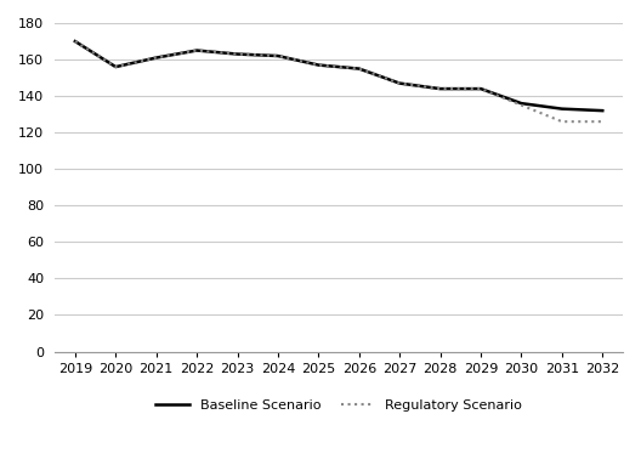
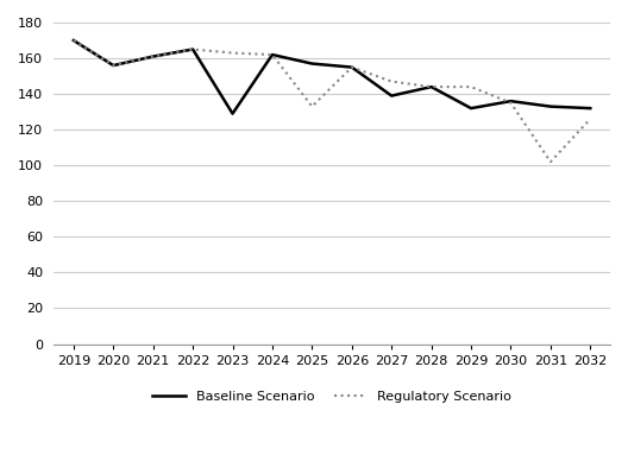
Baseline Scenario/2023: 163 -> 129
Regulatory Scenario/2025: 157 -> 133
Baseline Scenario/2027: 147 -> 139
Baseline Scenario/2029: 144 -> 132
Regulatory Scenario/2031: 126 -> 102
